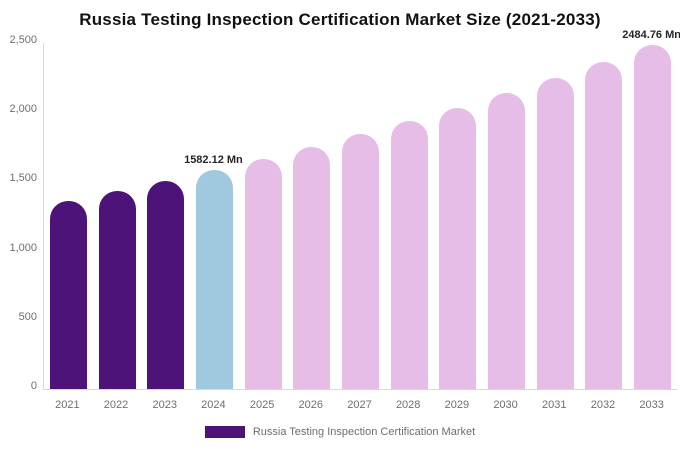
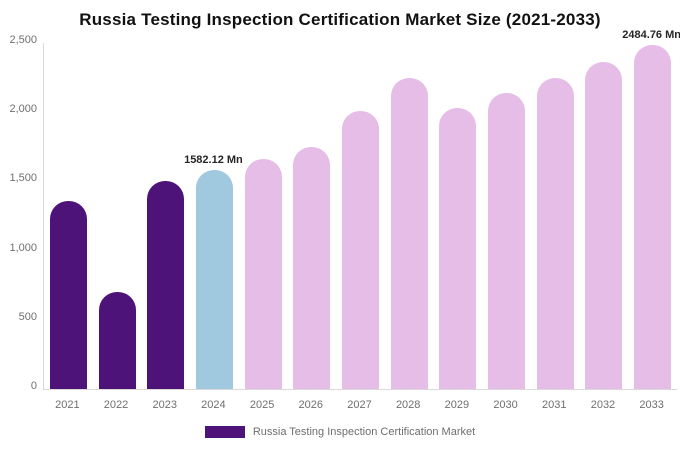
2022: 1430 -> 700
2027: 1840 -> 2010
2028: 1930 -> 2250
